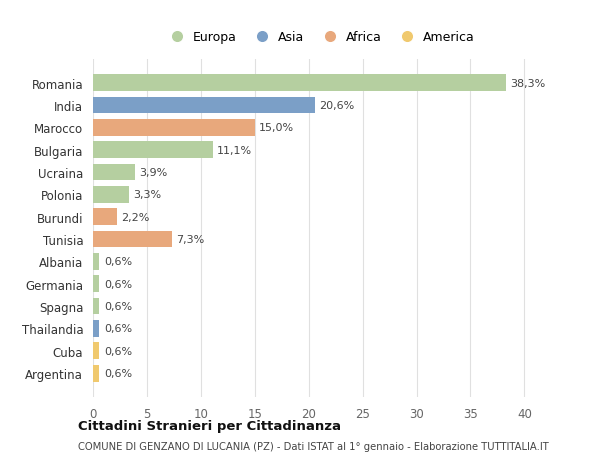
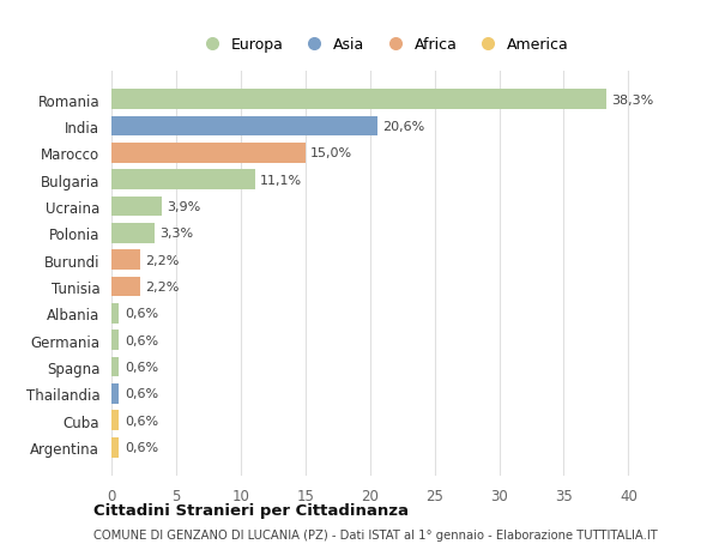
Tunisia: 7,3% -> 2,2%
